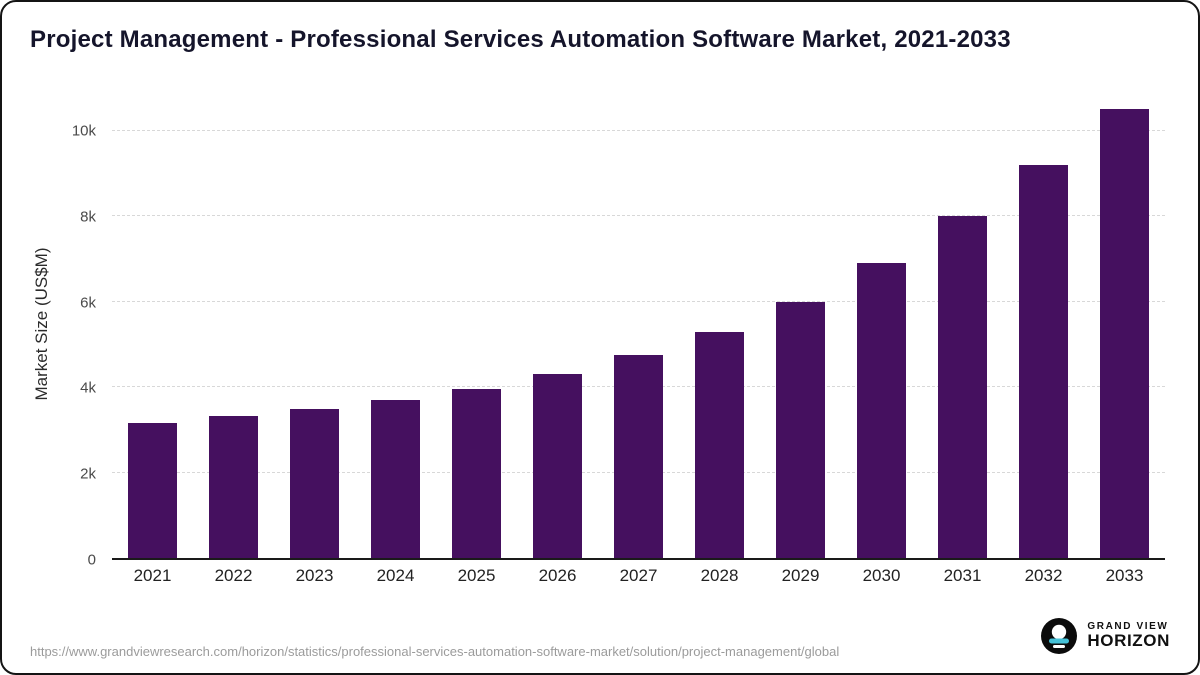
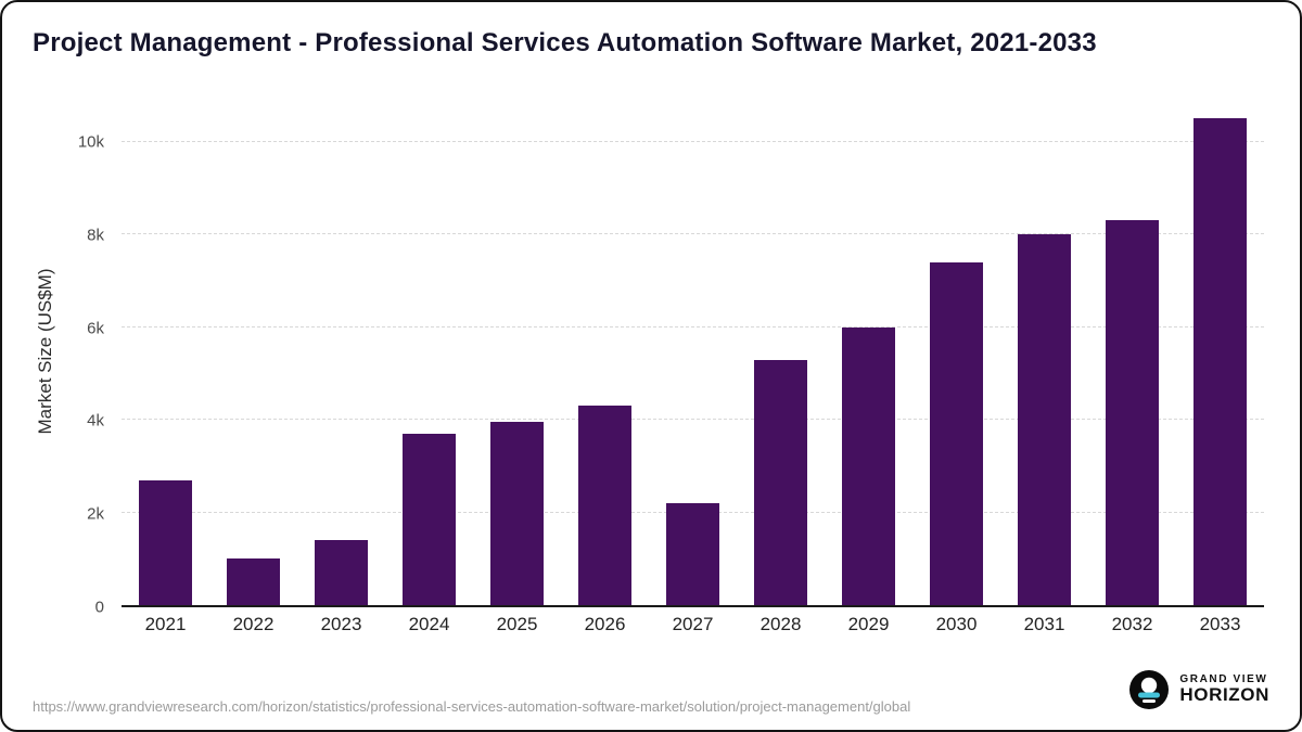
2021: 3.2k -> 2.7k
2022: 3.3k -> 1.0k
2023: 3.5k -> 1.4k
2027: 4.8k -> 2.2k
2030: 6.9k -> 7.4k
2032: 9.2k -> 8.3k
